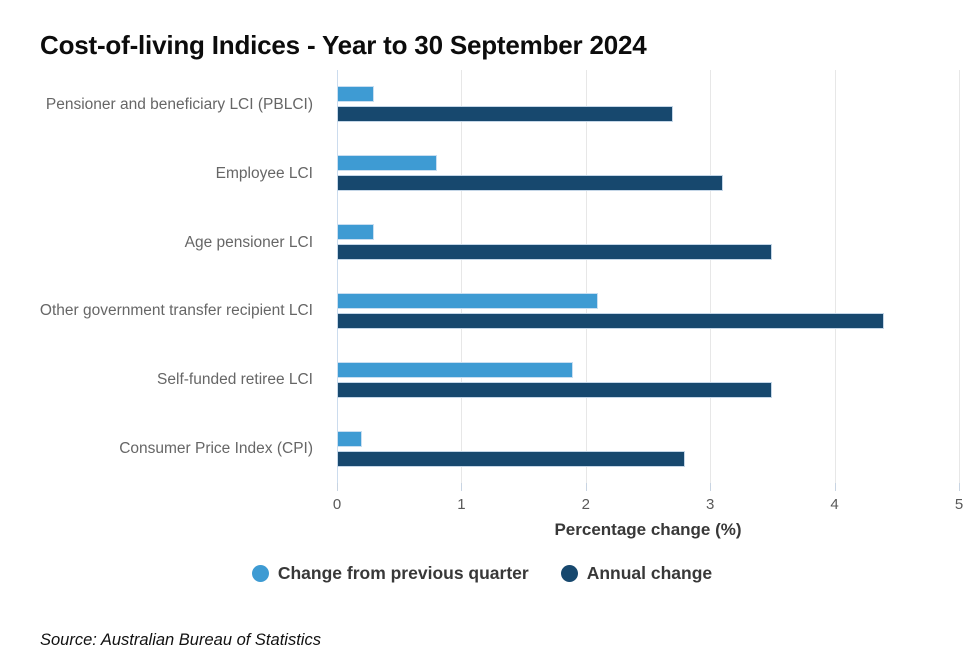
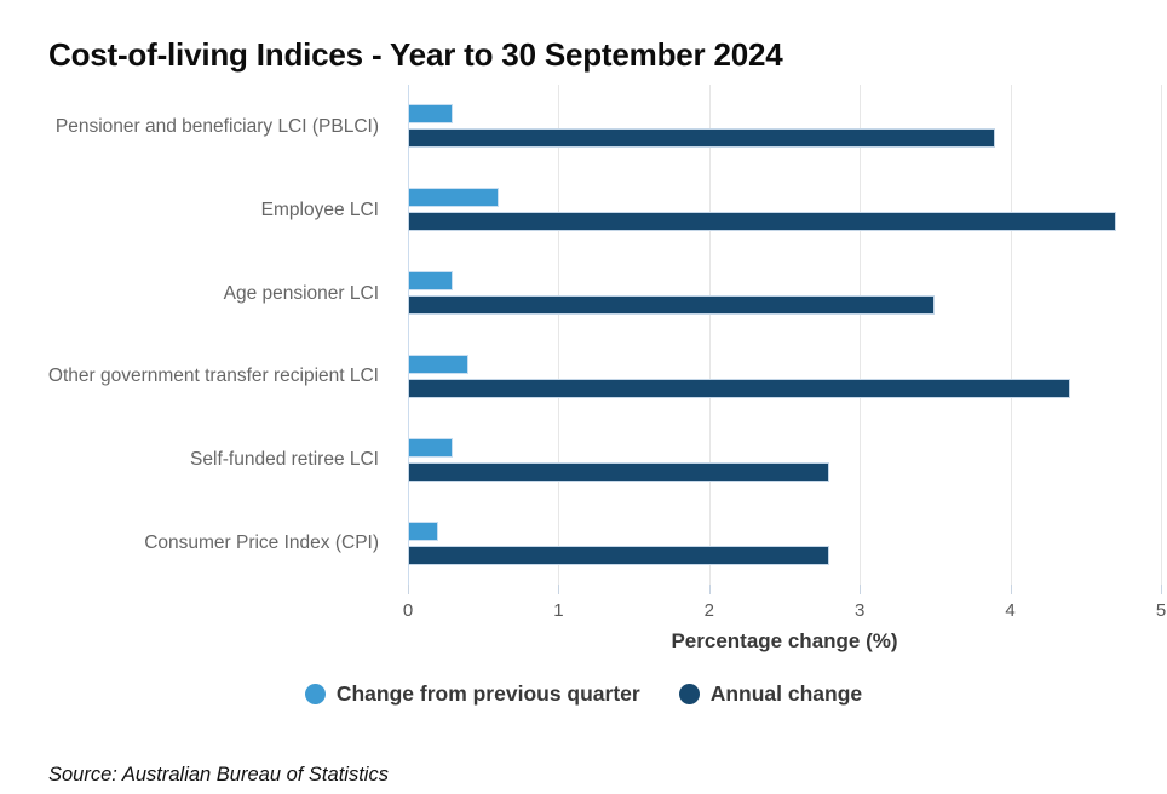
Annual change/Pensioner and beneficiary LCI (PBLCI): 2.7 -> 3.9
Change from previous quarter/Employee LCI: 0.8 -> 0.6
Annual change/Employee LCI: 3.1 -> 4.7
Change from previous quarter/Other government transfer recipient LCI: 2.1 -> 0.4
Change from previous quarter/Self-funded retiree LCI: 1.9 -> 0.3
Annual change/Self-funded retiree LCI: 3.5 -> 2.8
